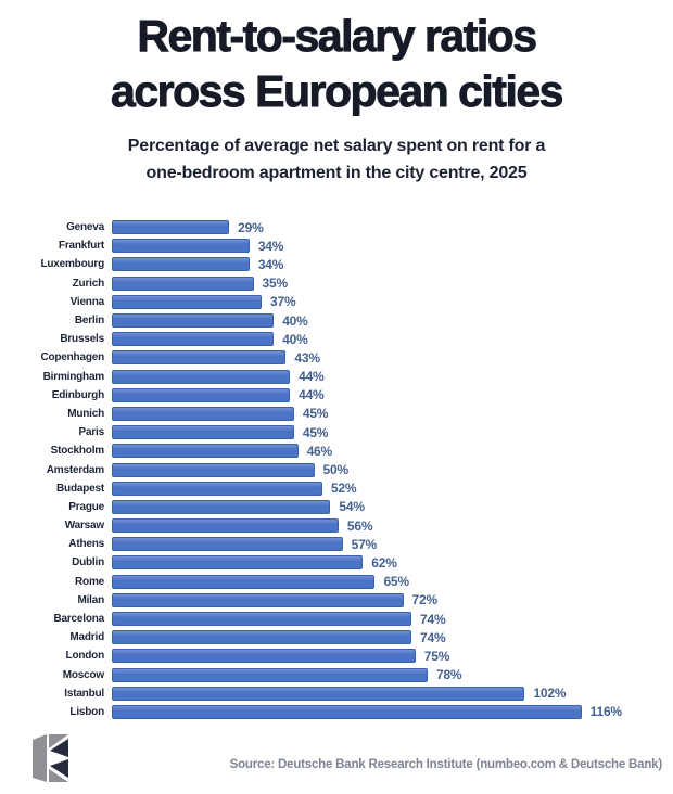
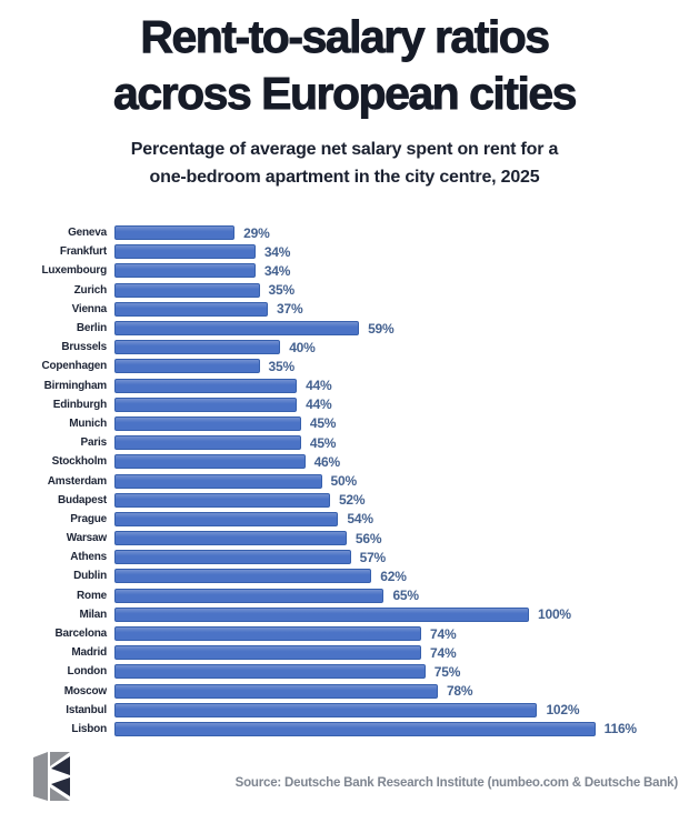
Berlin: 40% -> 59%
Copenhagen: 43% -> 35%
Milan: 72% -> 100%
